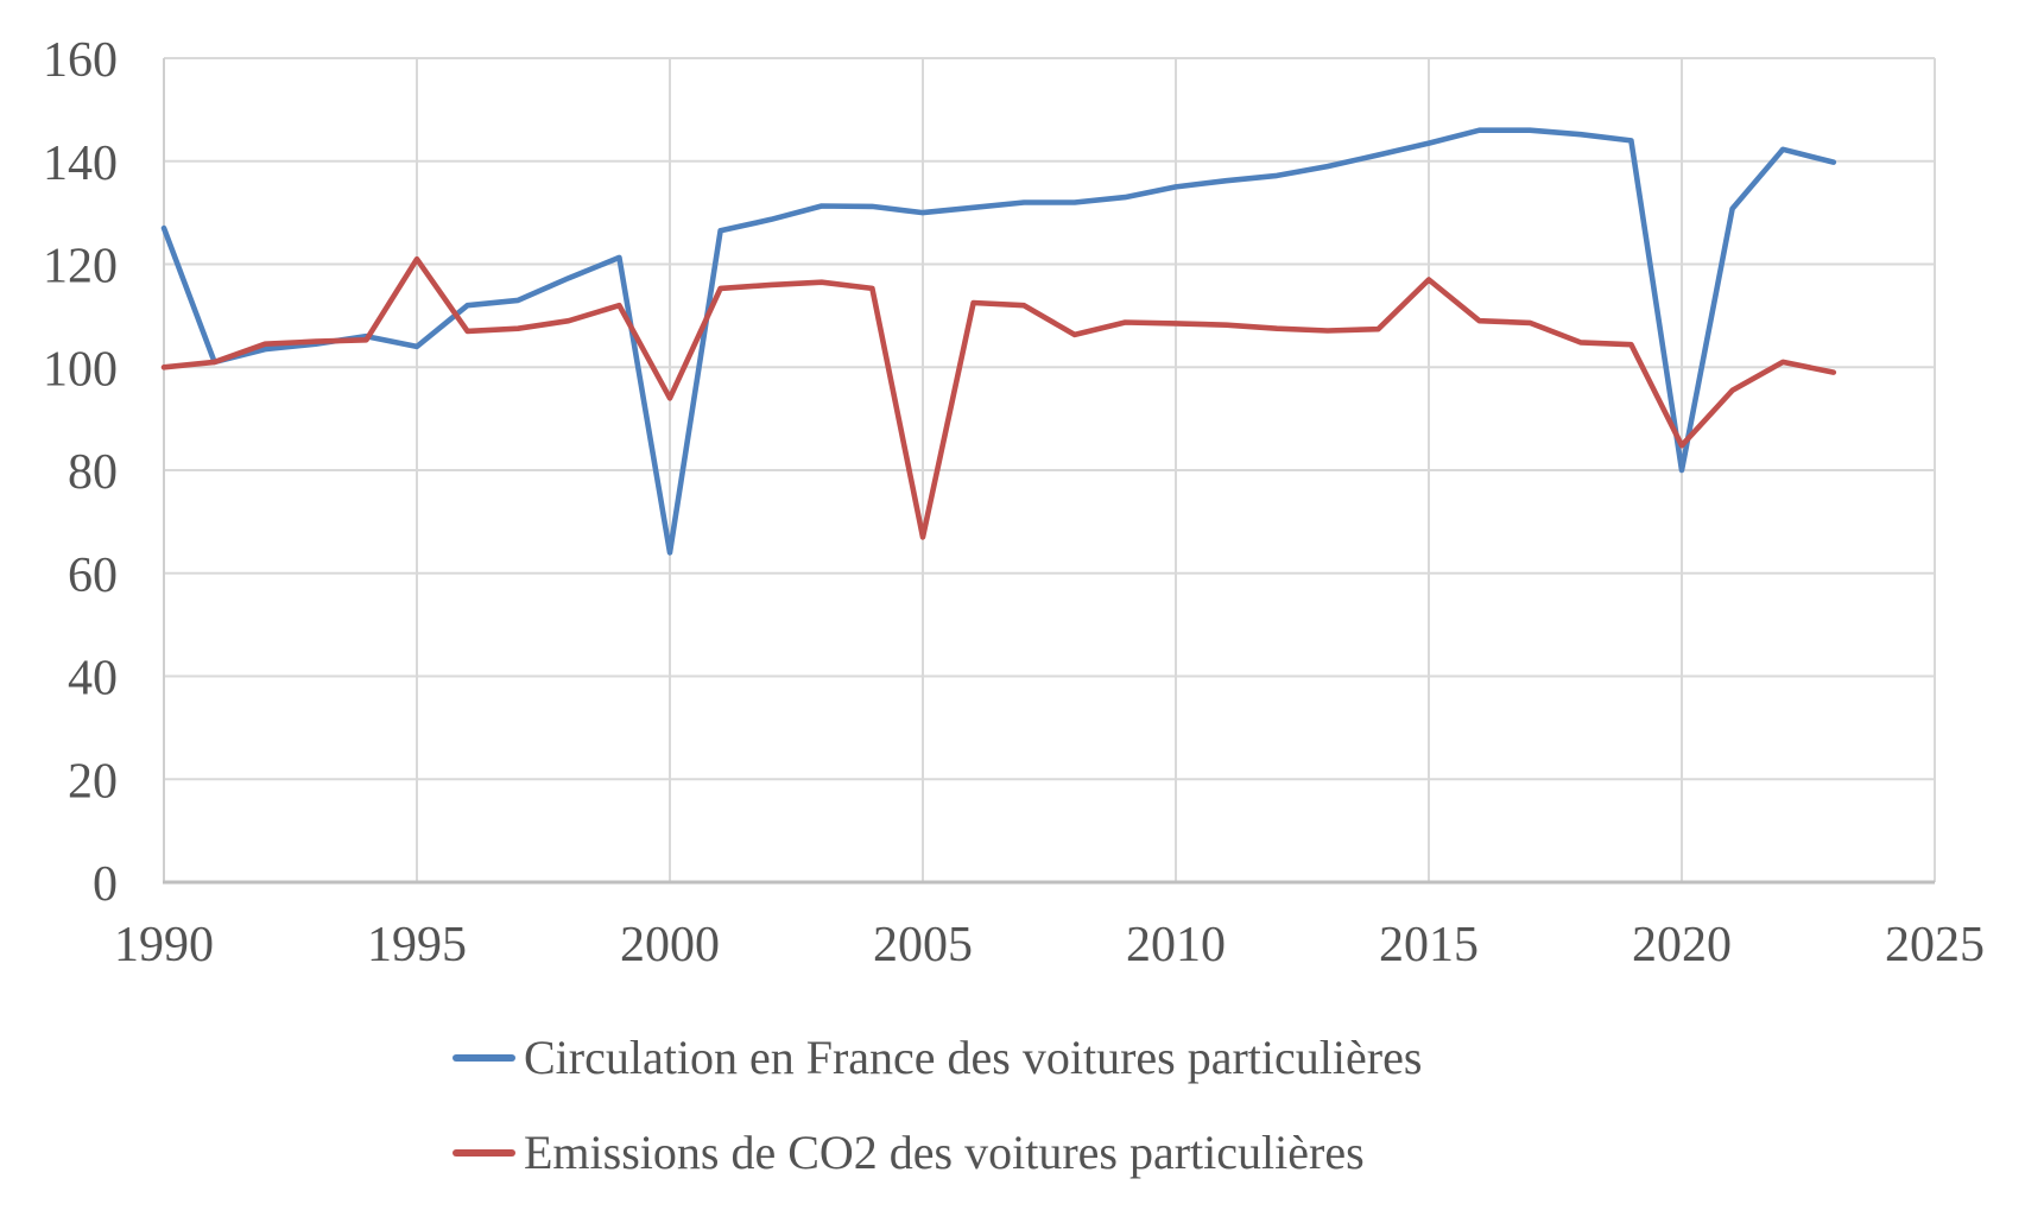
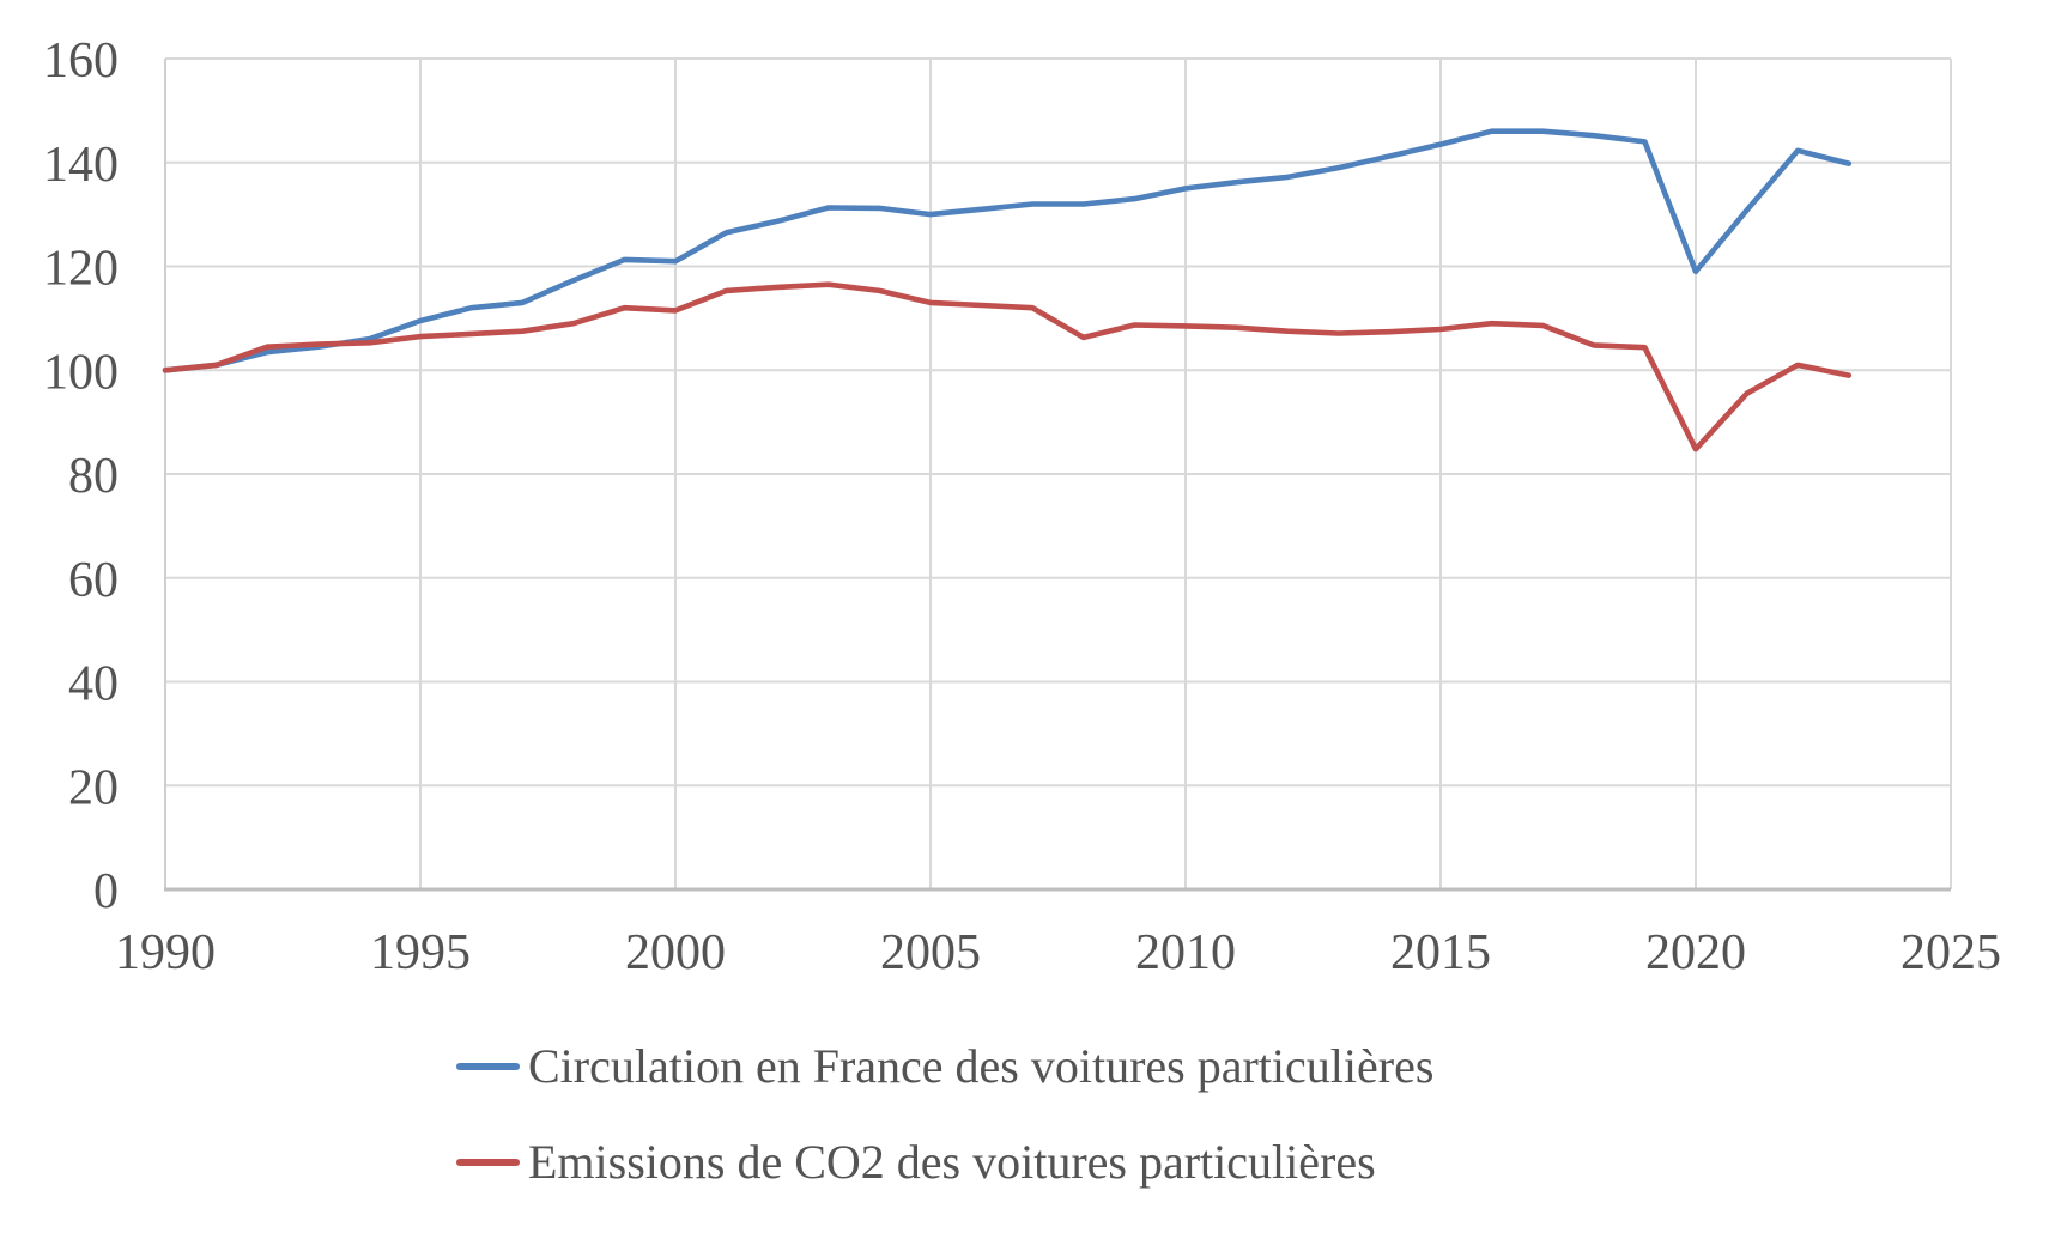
Circulation en France des voitures particulières/1990: 127 -> 100
Circulation en France des voitures particulières/1995: 104 -> 110
Emissions de CO2 des voitures particulières/1995: 121 -> 106
Circulation en France des voitures particulières/2000: 64 -> 121
Emissions de CO2 des voitures particulières/2000: 94 -> 112
Emissions de CO2 des voitures particulières/2005: 67 -> 113
Emissions de CO2 des voitures particulières/2015: 117 -> 108
Circulation en France des voitures particulières/2020: 80 -> 119
